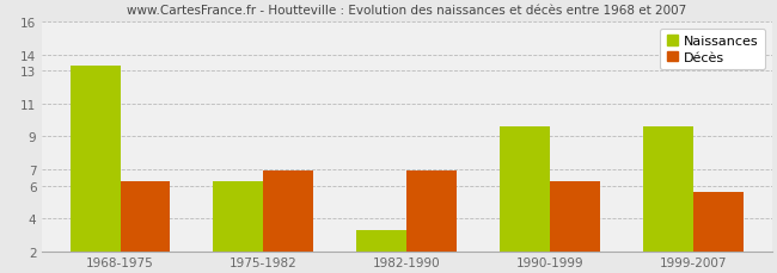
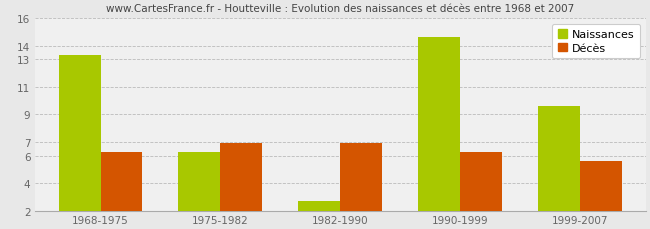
Naissances/1982-1990: 3.3 -> 2.7
Naissances/1990-1999: 9.6 -> 14.6
